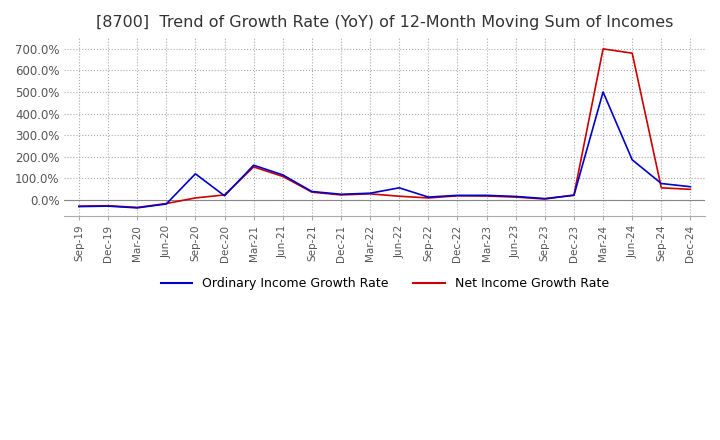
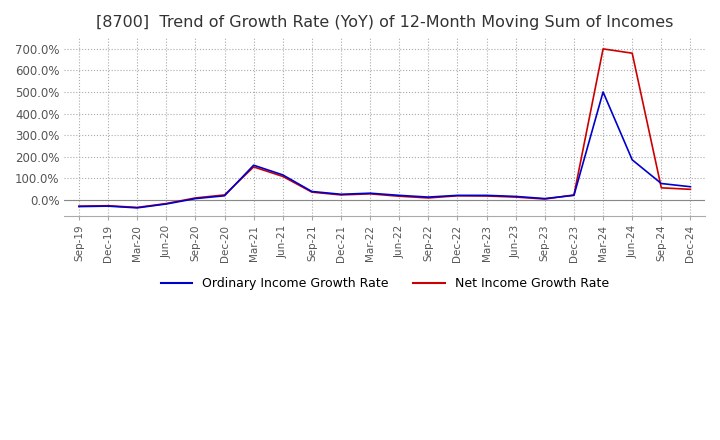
Ordinary Income Growth Rate/Sep-20: 120% -> 5%
Ordinary Income Growth Rate/Jun-22: 55% -> 20%
